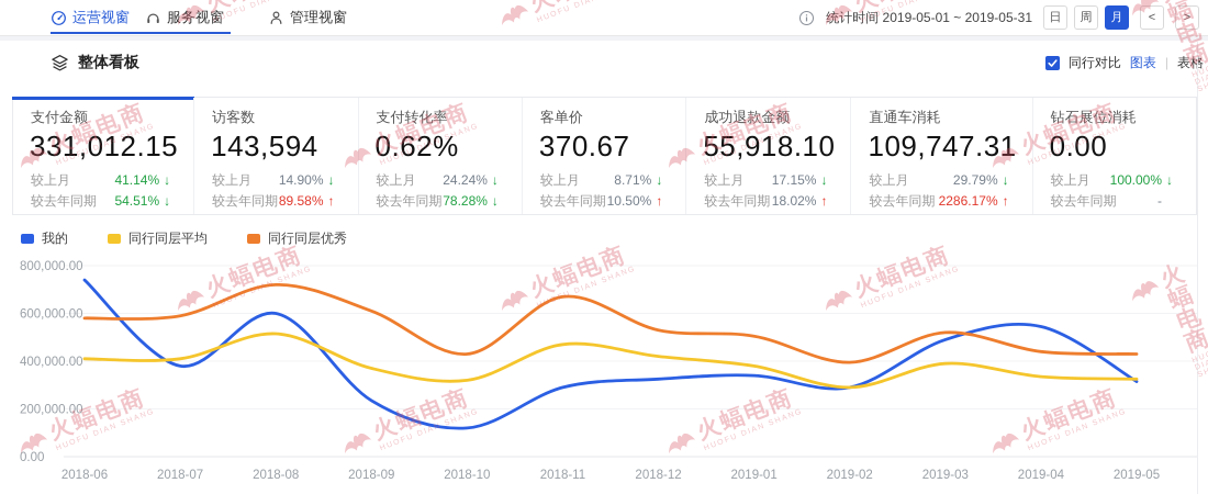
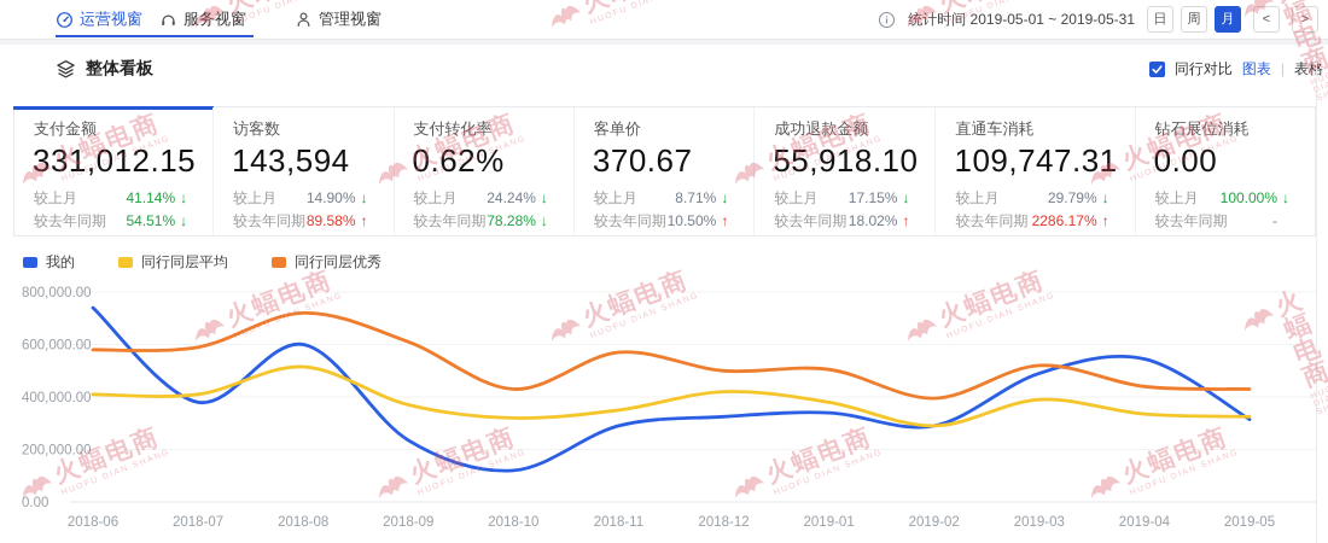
同行同层平均/2018-11: 470000 -> 350000
同行同层优秀/2018-11: 670000 -> 570000
同行同层优秀/2018-12: 530000 -> 500000
